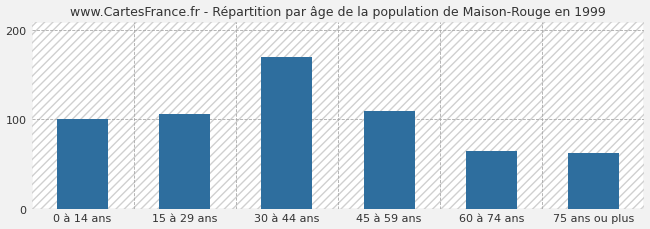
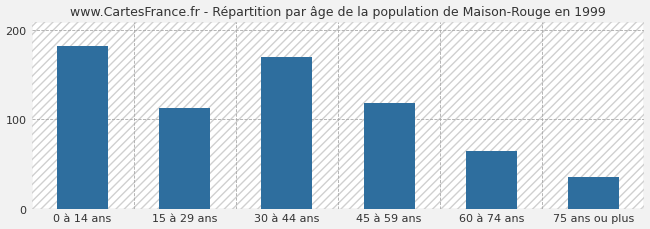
0 à 14 ans: 100 -> 183
15 à 29 ans: 106 -> 113
45 à 59 ans: 110 -> 118
75 ans ou plus: 62 -> 35
